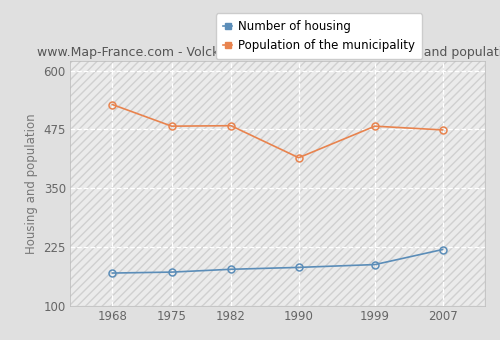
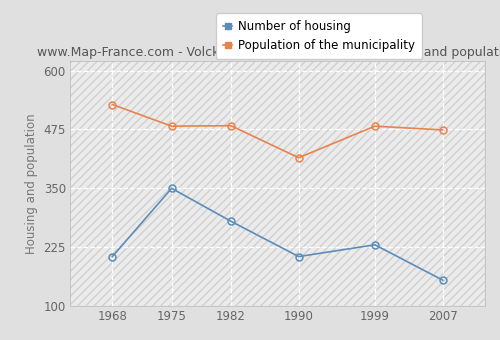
Number of housing/1968: 170 -> 205
Number of housing/1975: 172 -> 350
Number of housing/1982: 178 -> 280
Number of housing/1990: 182 -> 205
Number of housing/1999: 188 -> 230
Number of housing/2007: 220 -> 155
